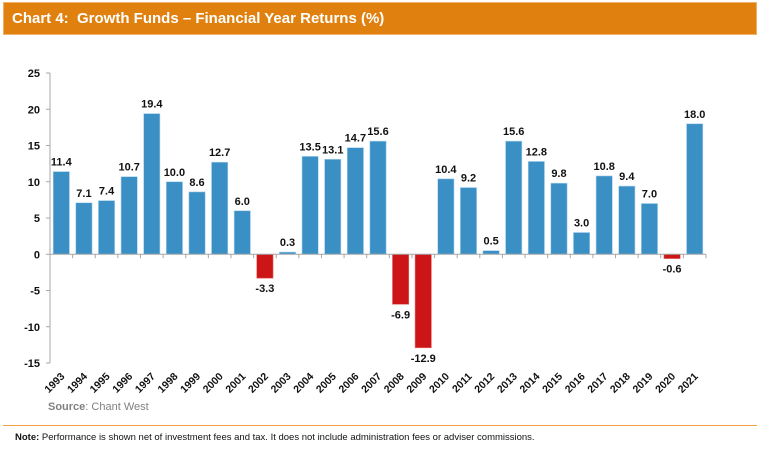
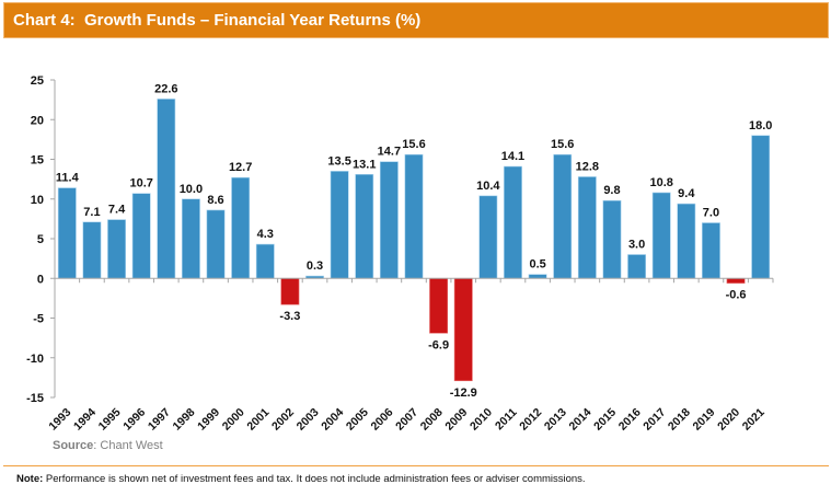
1997: 19.4 -> 22.6
2001: 6.0 -> 4.3
2011: 9.2 -> 14.1
